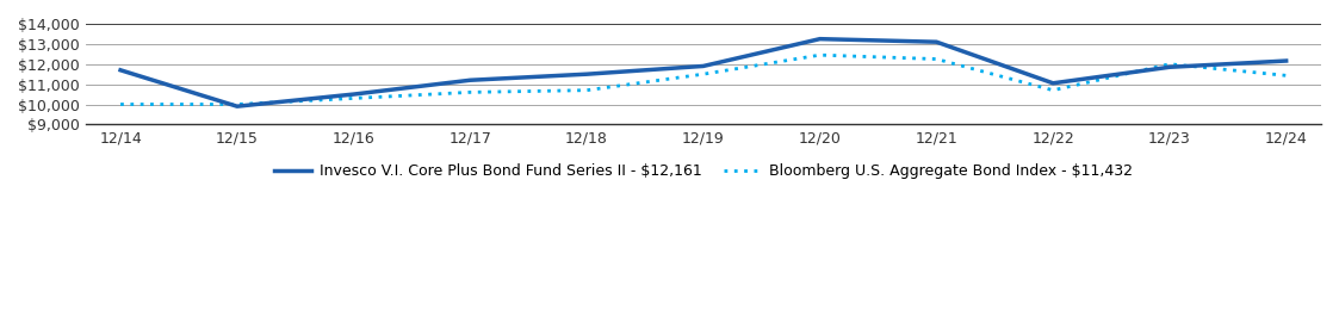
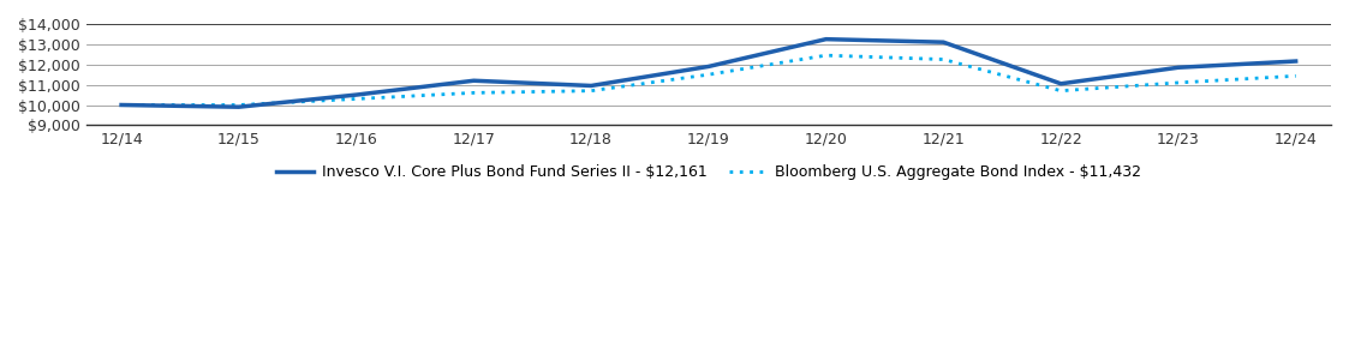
Invesco V.I. Core Plus Bond Fund Series II - $12,161/12/14: $11,700 -> $10,000
Invesco V.I. Core Plus Bond Fund Series II - $12,161/12/18: $11,500 -> $11,000
Bloomberg U.S. Aggregate Bond Index - $11,432/12/23: $12,000 -> $11,100
